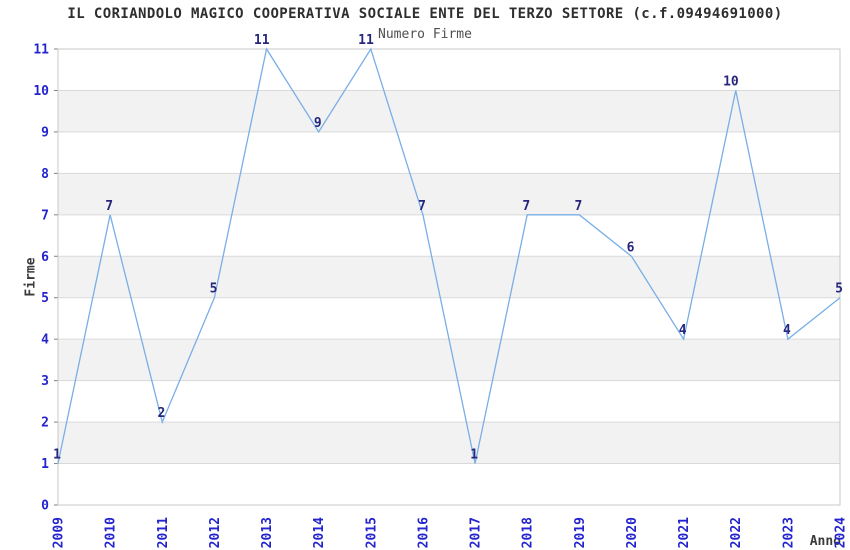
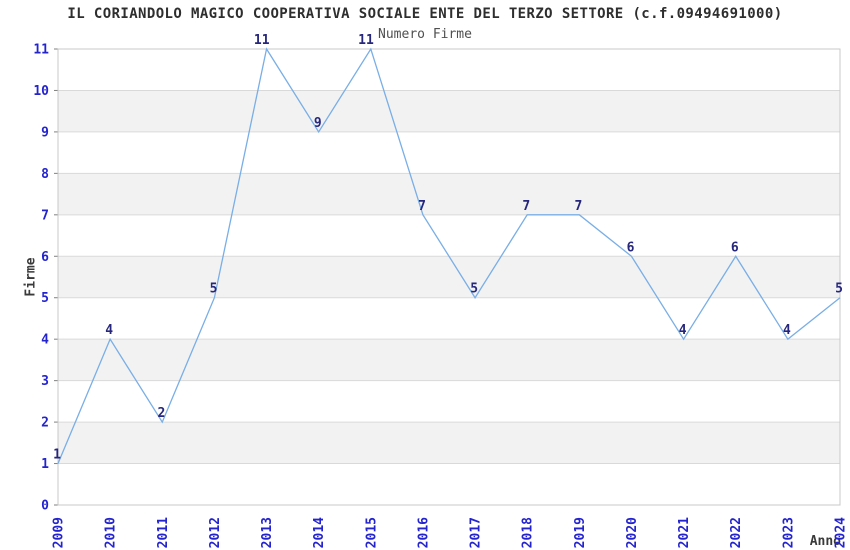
2010: 7 -> 4
2017: 1 -> 5
2022: 10 -> 6
